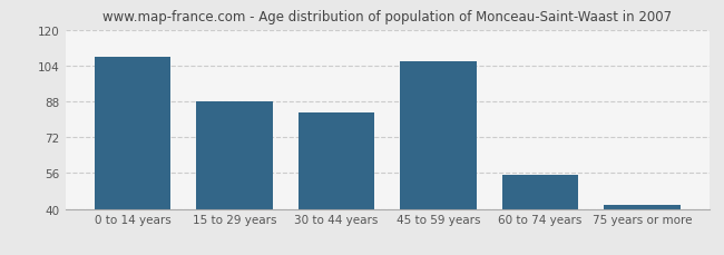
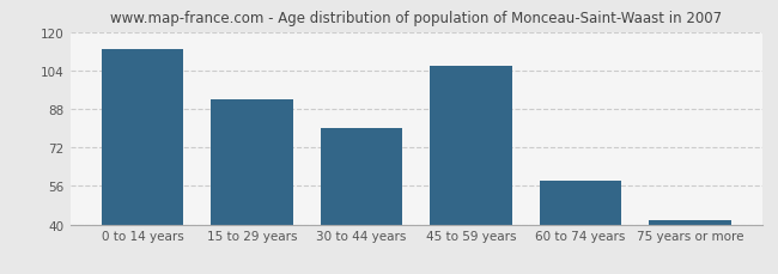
0 to 14 years: 108 -> 113
15 to 29 years: 88 -> 92
30 to 44 years: 83 -> 80
60 to 74 years: 55 -> 58
